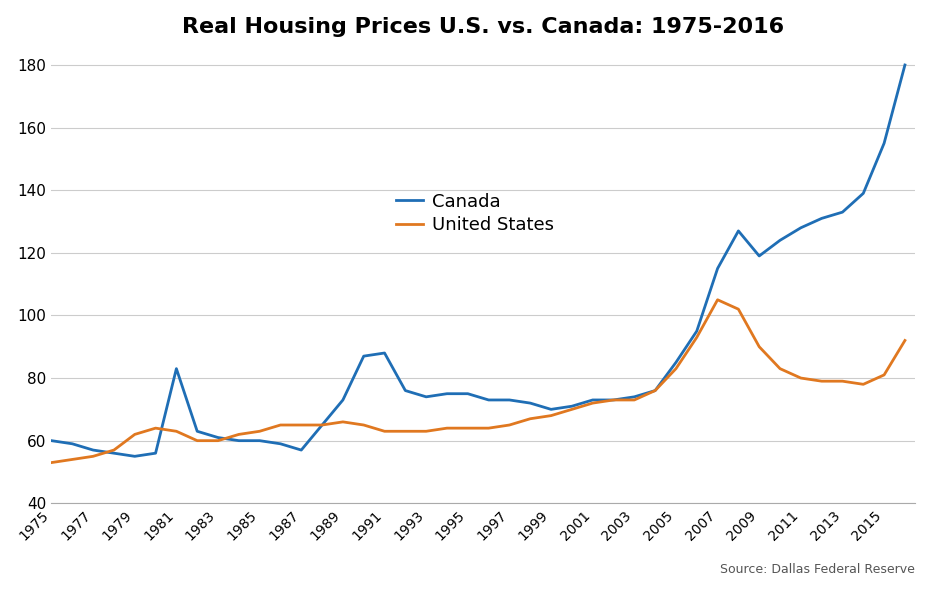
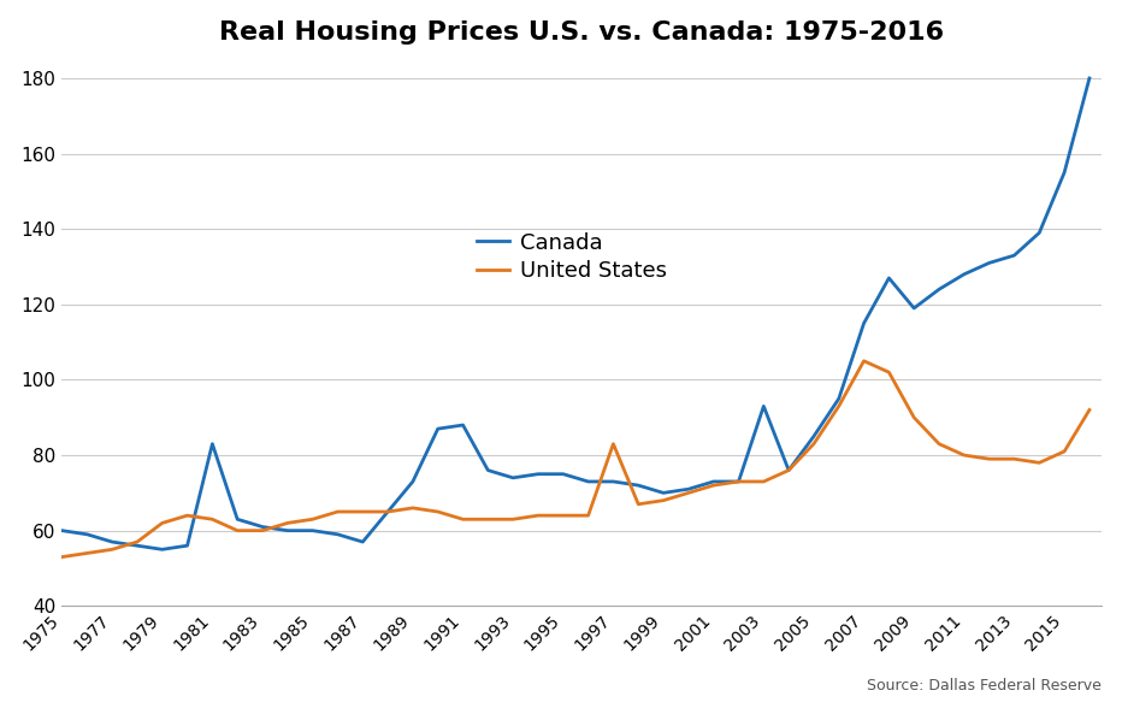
United States/1997: 65 -> 83
Canada/2003: 74 -> 93
